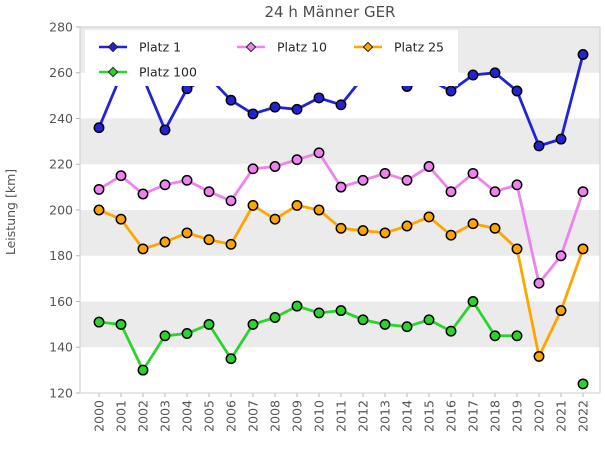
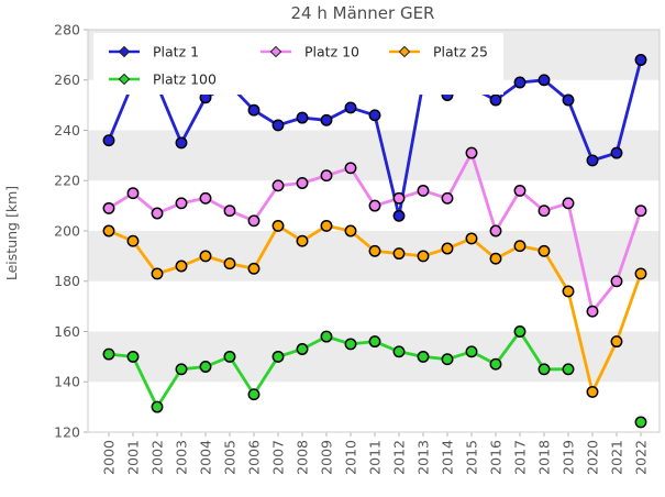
Platz 1/2012: 258 -> 206
Platz 10/2015: 219 -> 231
Platz 10/2016: 208 -> 200
Platz 25/2019: 183 -> 176
